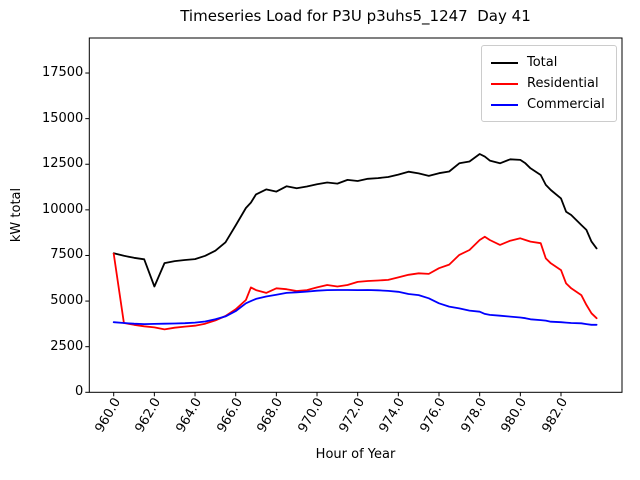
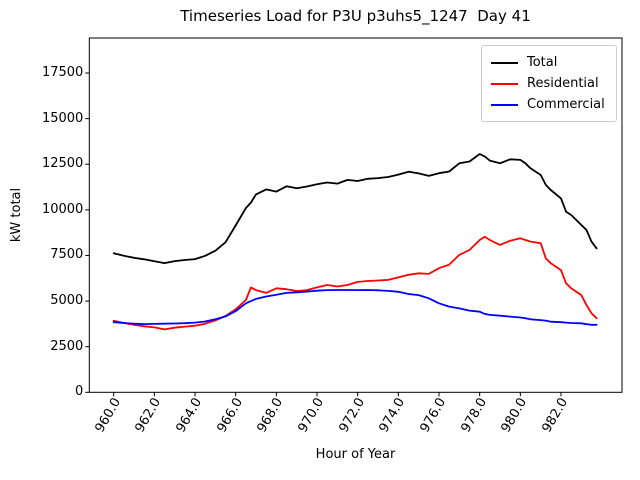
Residential/960.0: 7600 -> 3900
Total/962.0: 5800 -> 7200
